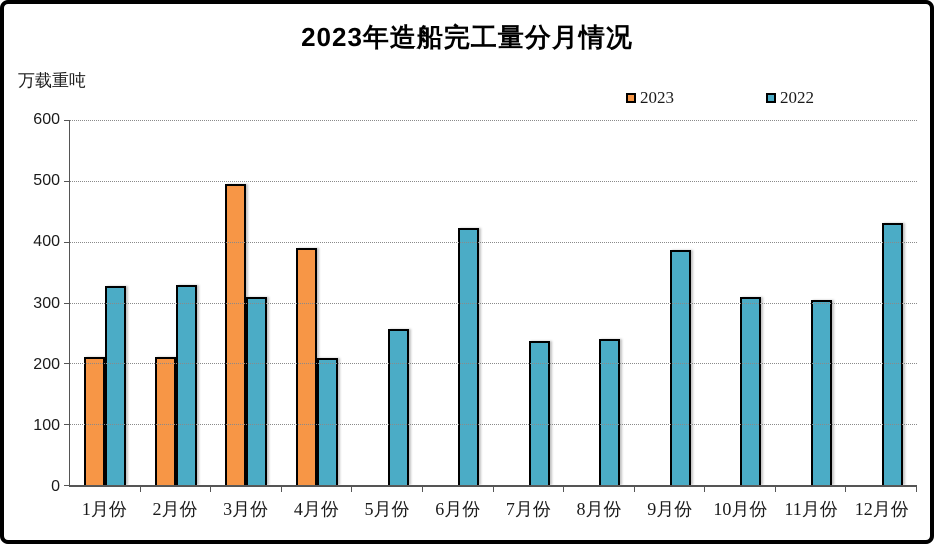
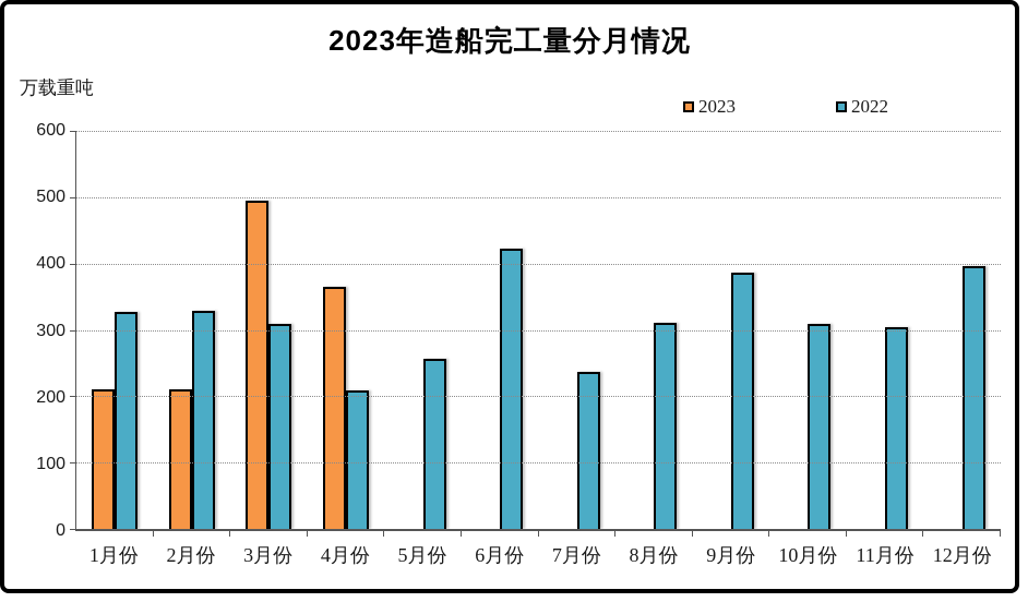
2023/4月份: 390 -> 360
2022/8月份: 240 -> 310
2022/12月份: 430 -> 400
